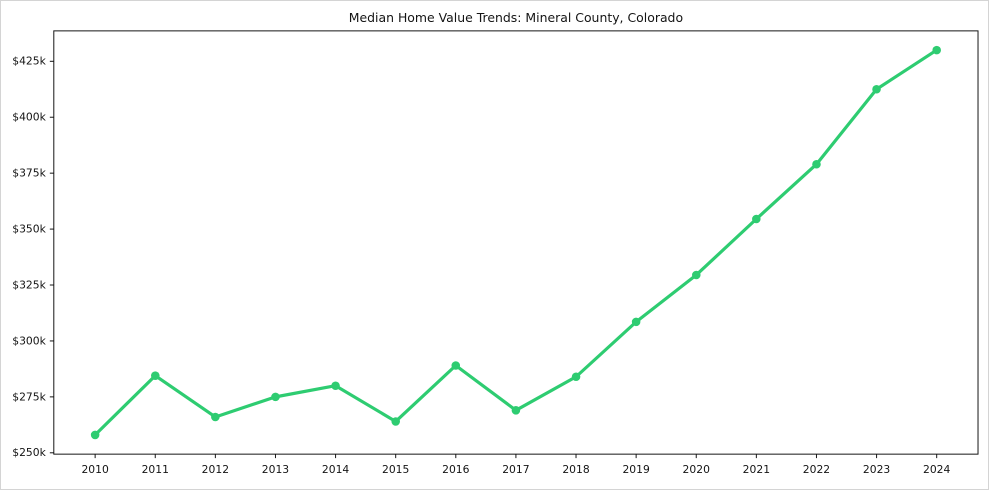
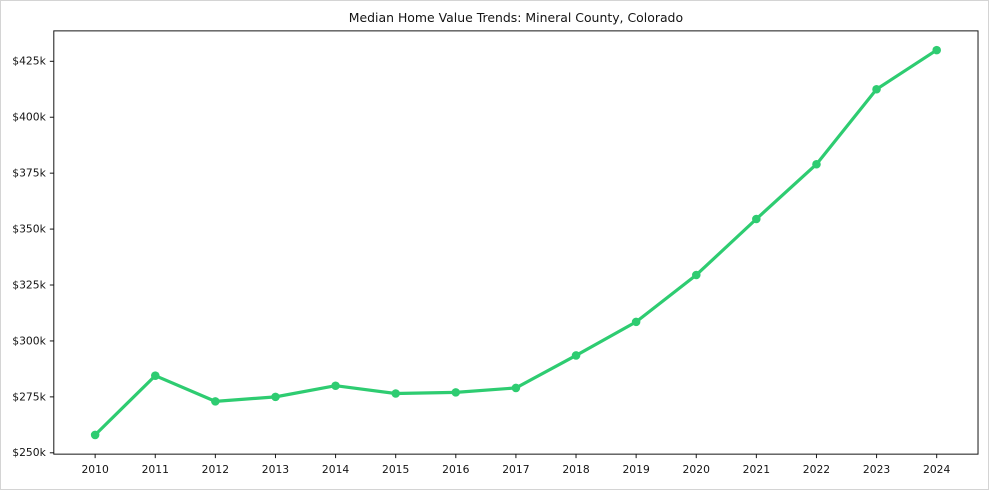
2012: $266k -> $273k
2015: $264k -> $276k
2016: $289k -> $277k
2017: $269k -> $279k
2018: $284k -> $294k
